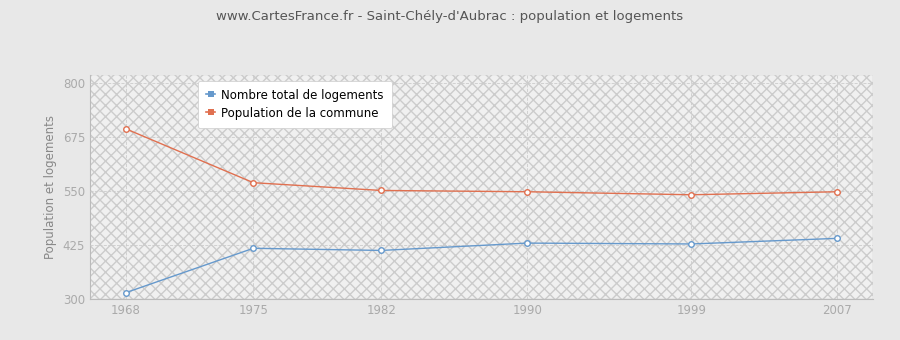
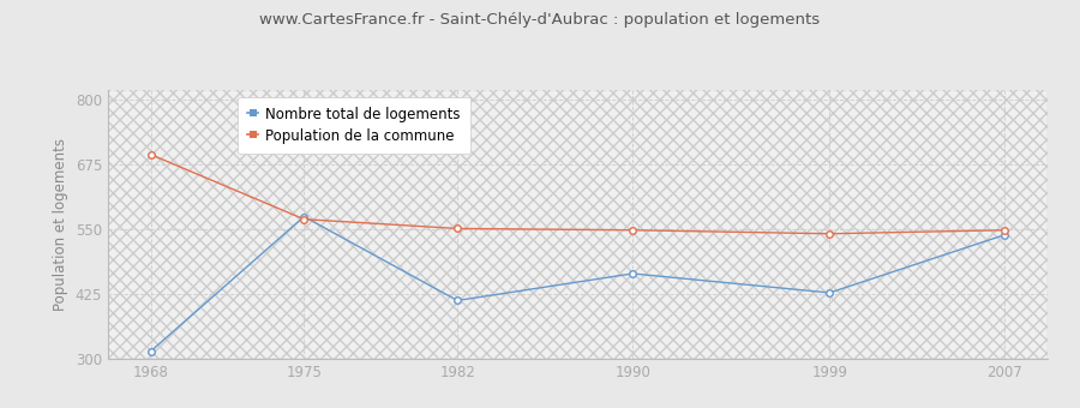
Nombre total de logements/1975: 418 -> 575
Nombre total de logements/1990: 430 -> 465
Nombre total de logements/2007: 441 -> 540
